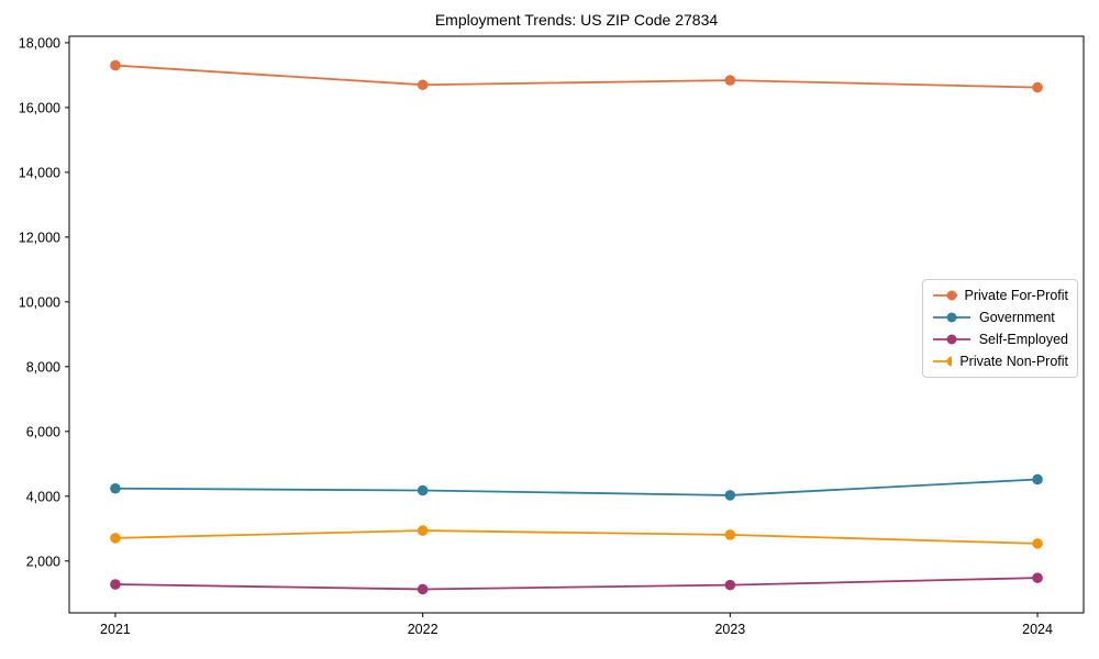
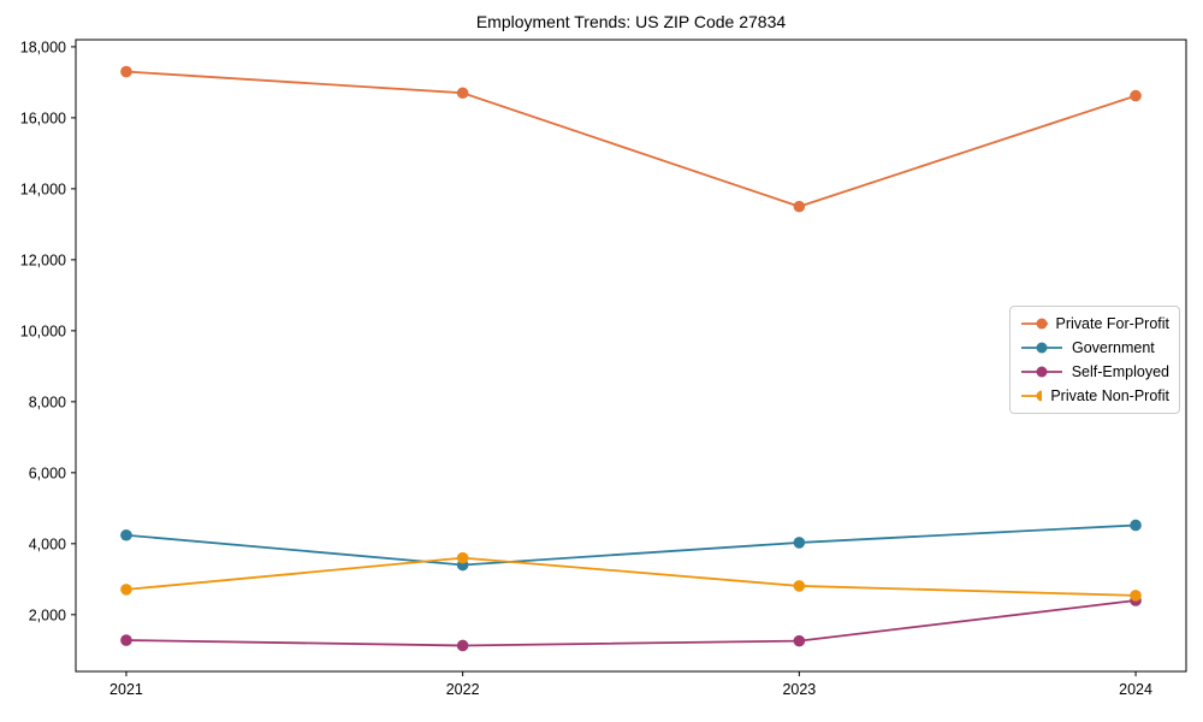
Government/2022: 4200 -> 3400
Private Non-Profit/2022: 2900 -> 3600
Private For-Profit/2023: 16800 -> 13500
Self-Employed/2024: 1500 -> 2400
